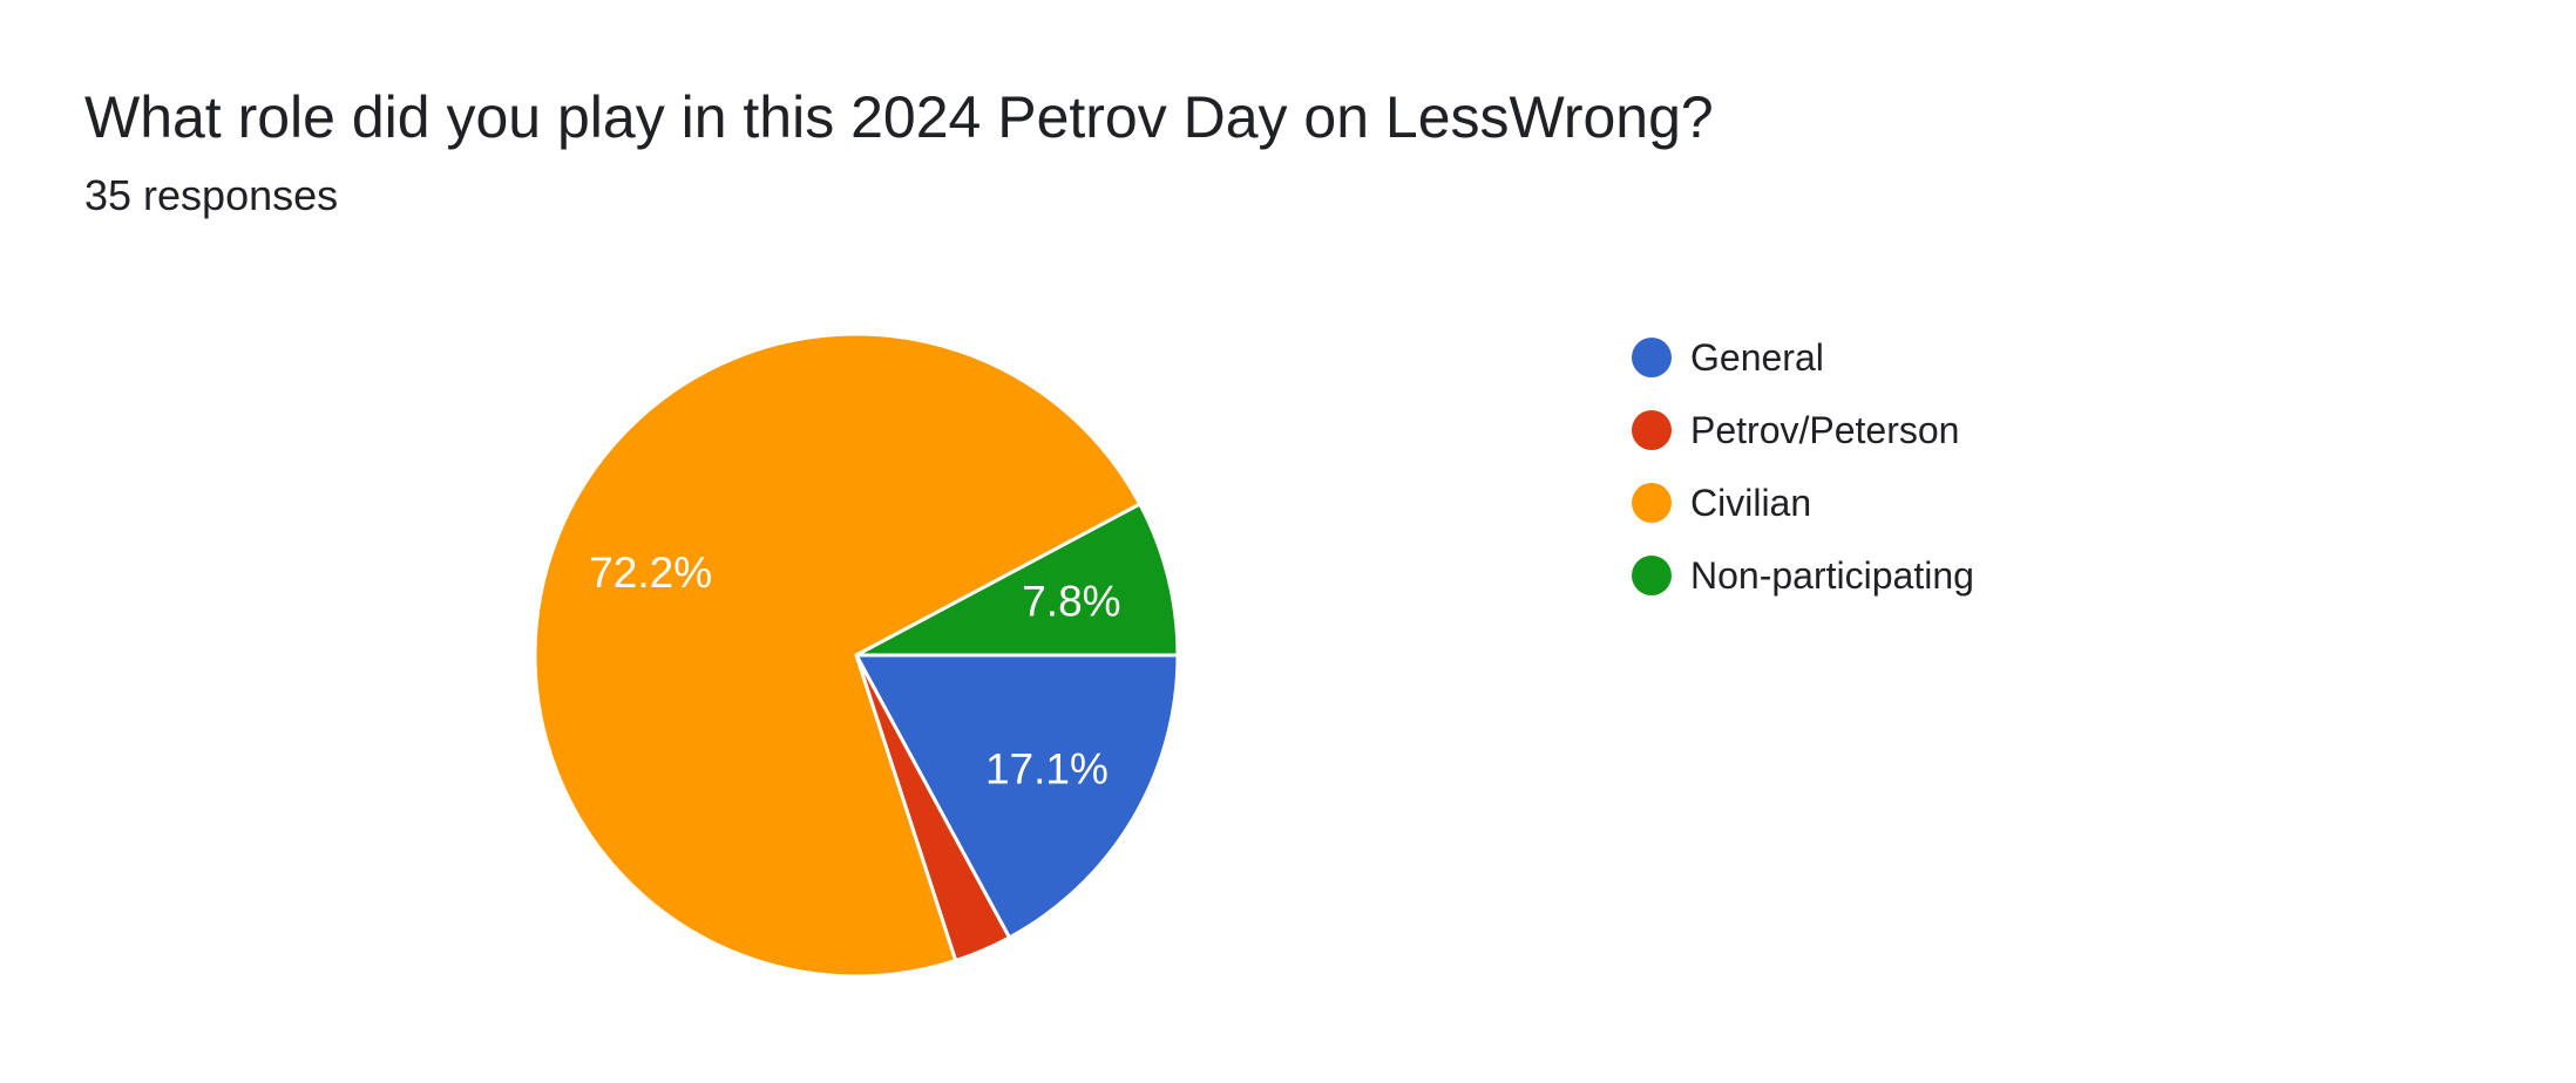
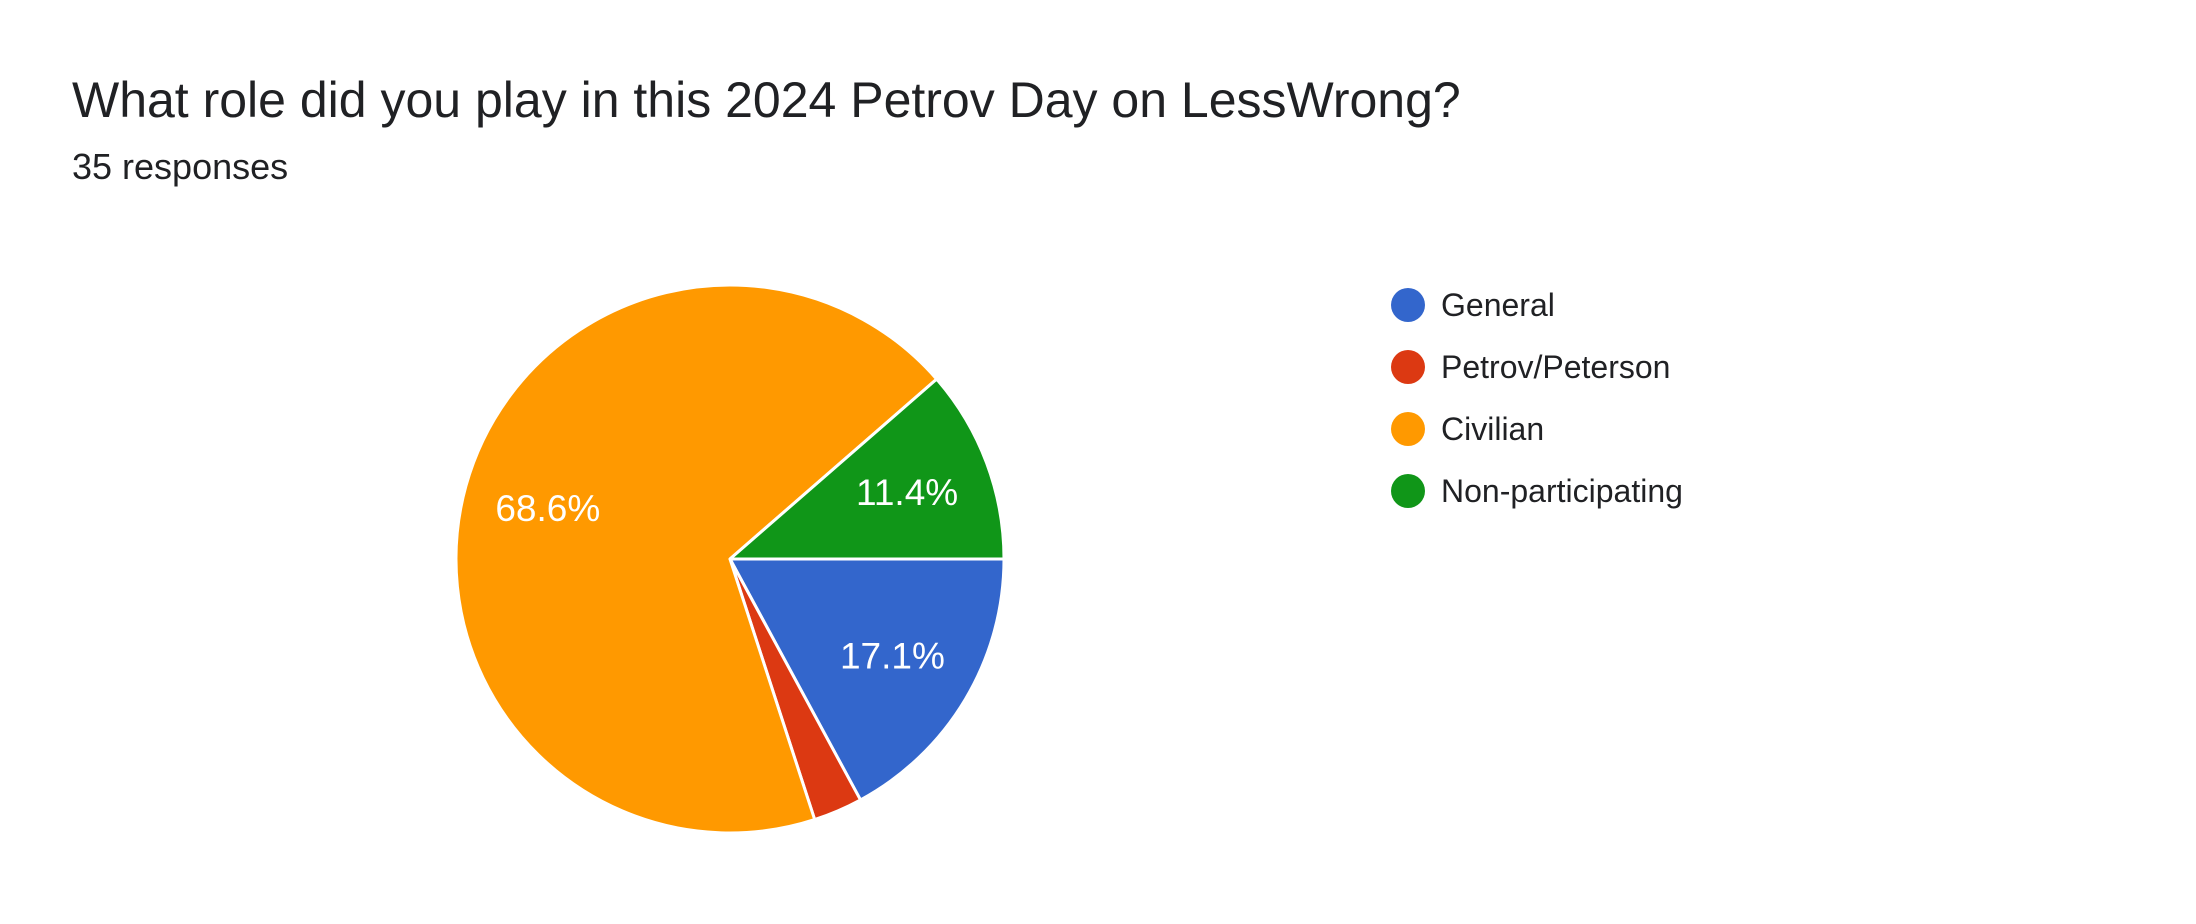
Civilian: 72.2% -> 68.6%
Non-participating: 7.8% -> 11.4%
